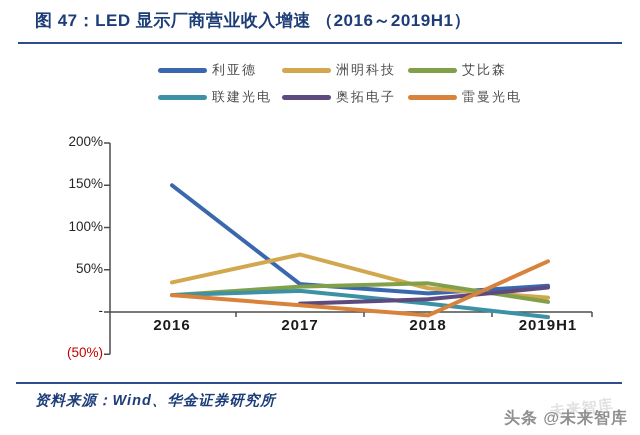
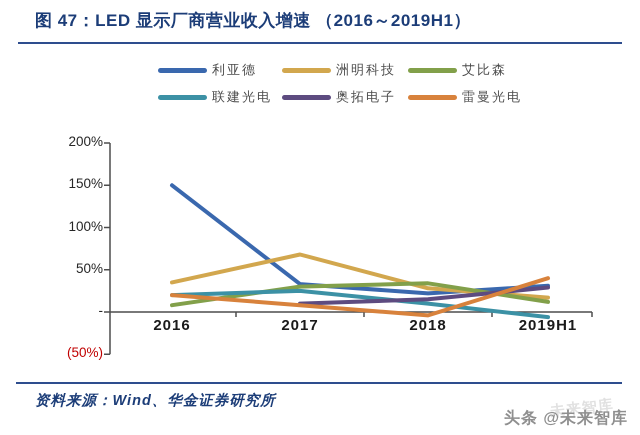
艾比森/2016: 20% -> 10%
雷曼光电/2019H1: 60% -> 40%
